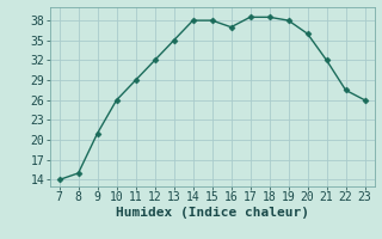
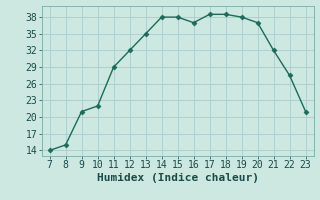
10: 26.0 -> 22.0
20: 36.0 -> 37.0
23: 26.0 -> 21.0
